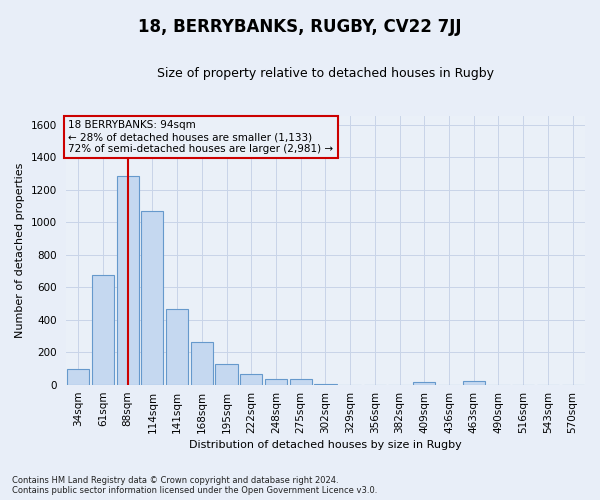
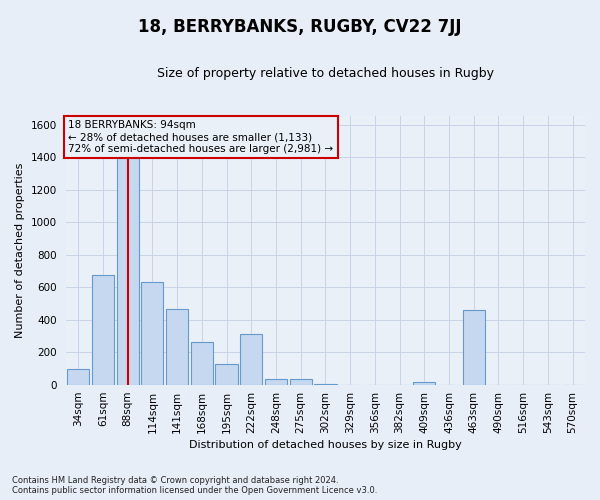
88sqm: 1280 -> 1400
114sqm: 1070 -> 630
222sqm: 70 -> 310
463sqm: 20 -> 460
